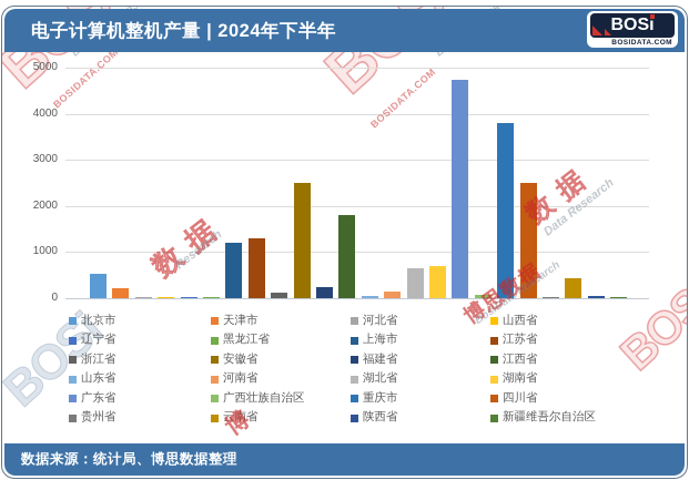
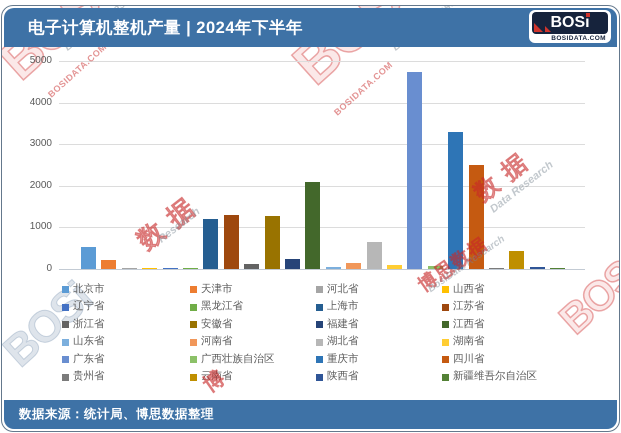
安徽省: 2500 -> 1300
江西省: 1800 -> 2100
湖南省: 700 -> 100
重庆市: 3800 -> 3300
